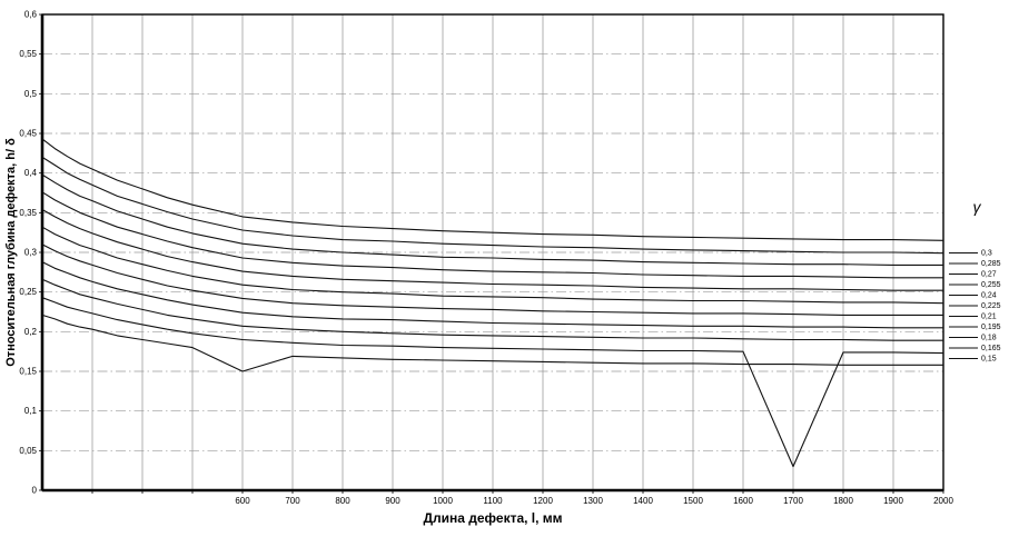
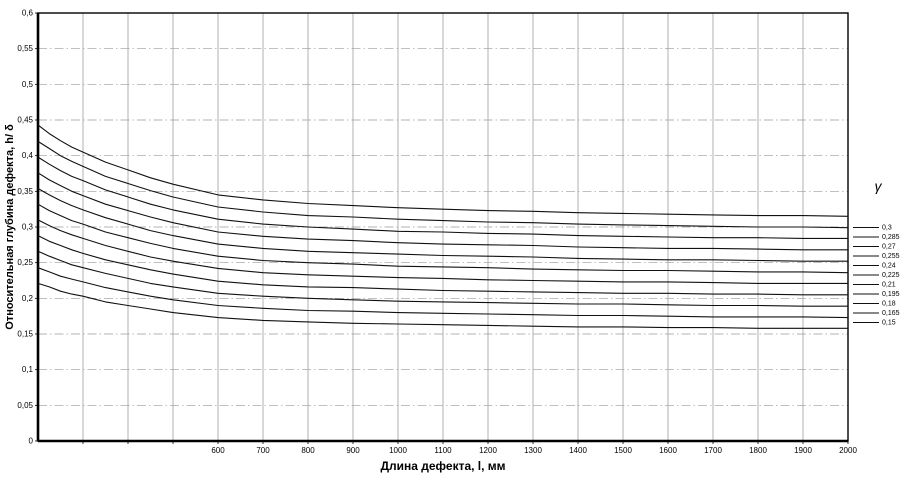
0,15/600: 0,15 -> 0,17
0,165/1700: 0,03 -> 0,17
